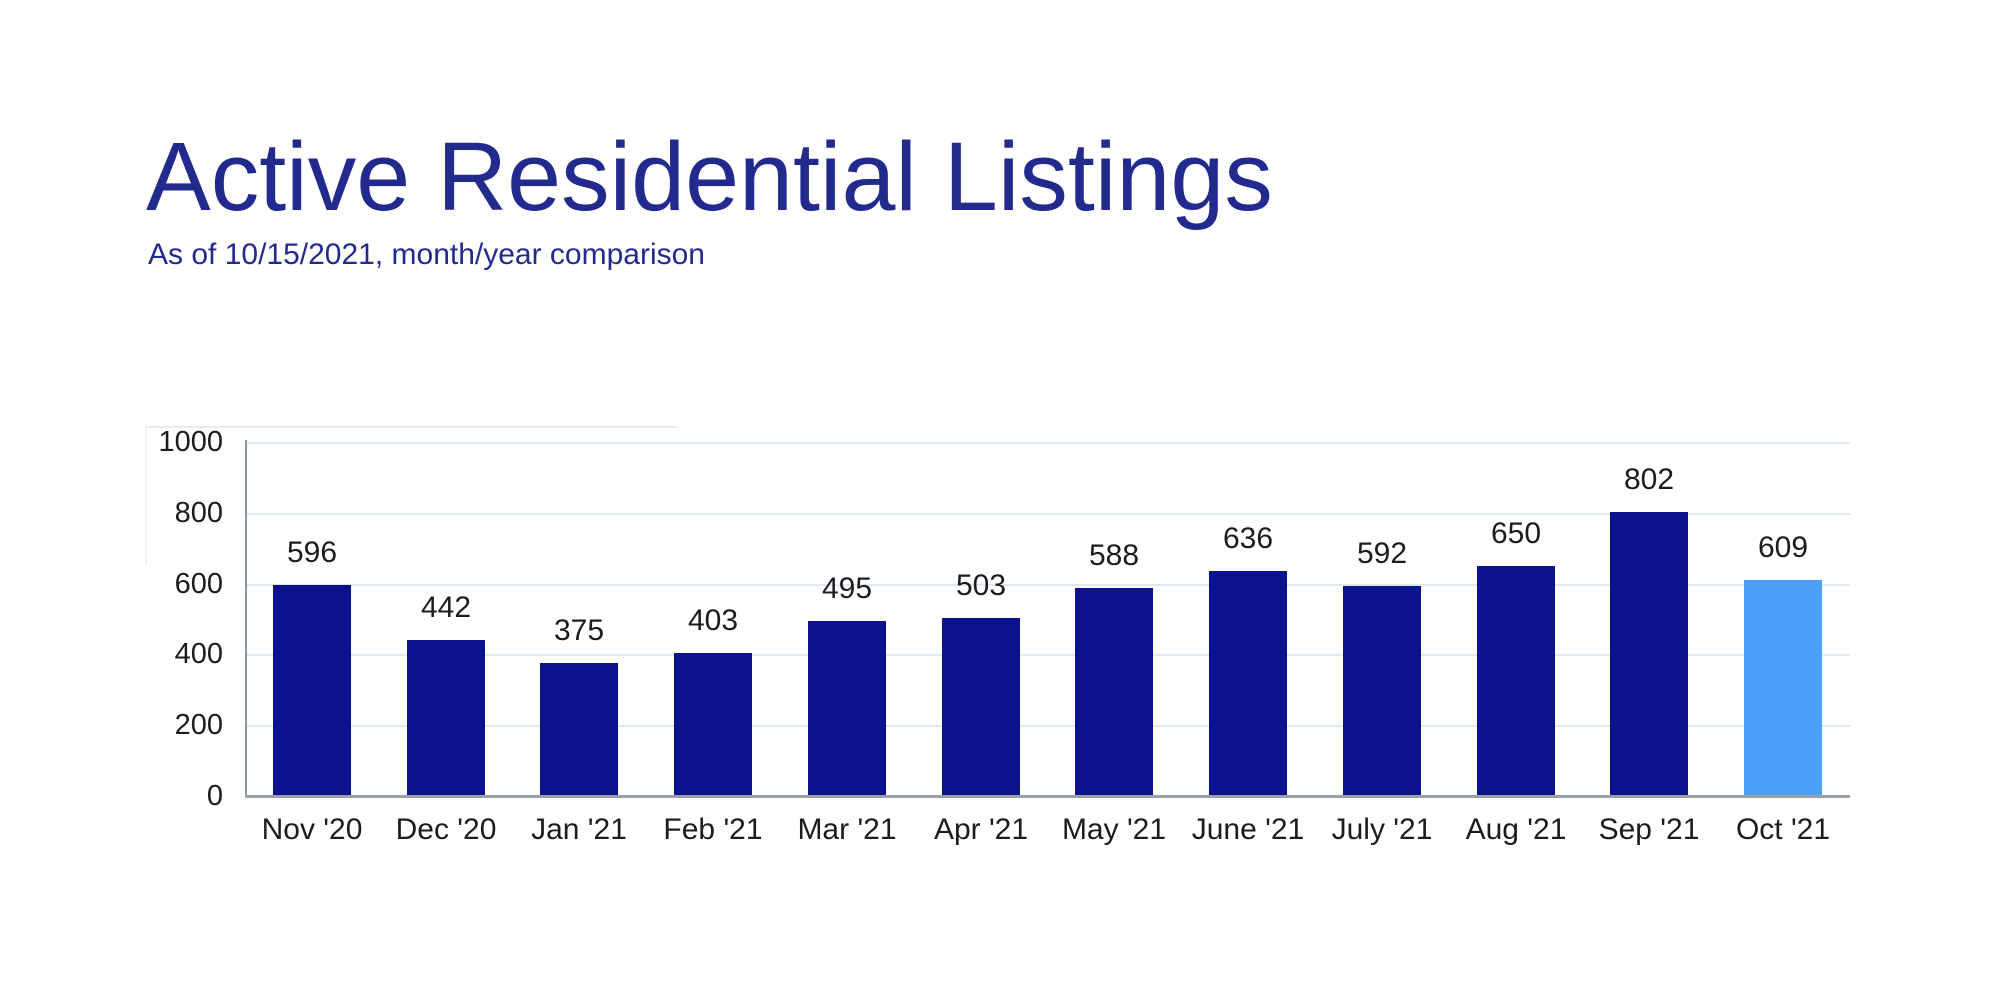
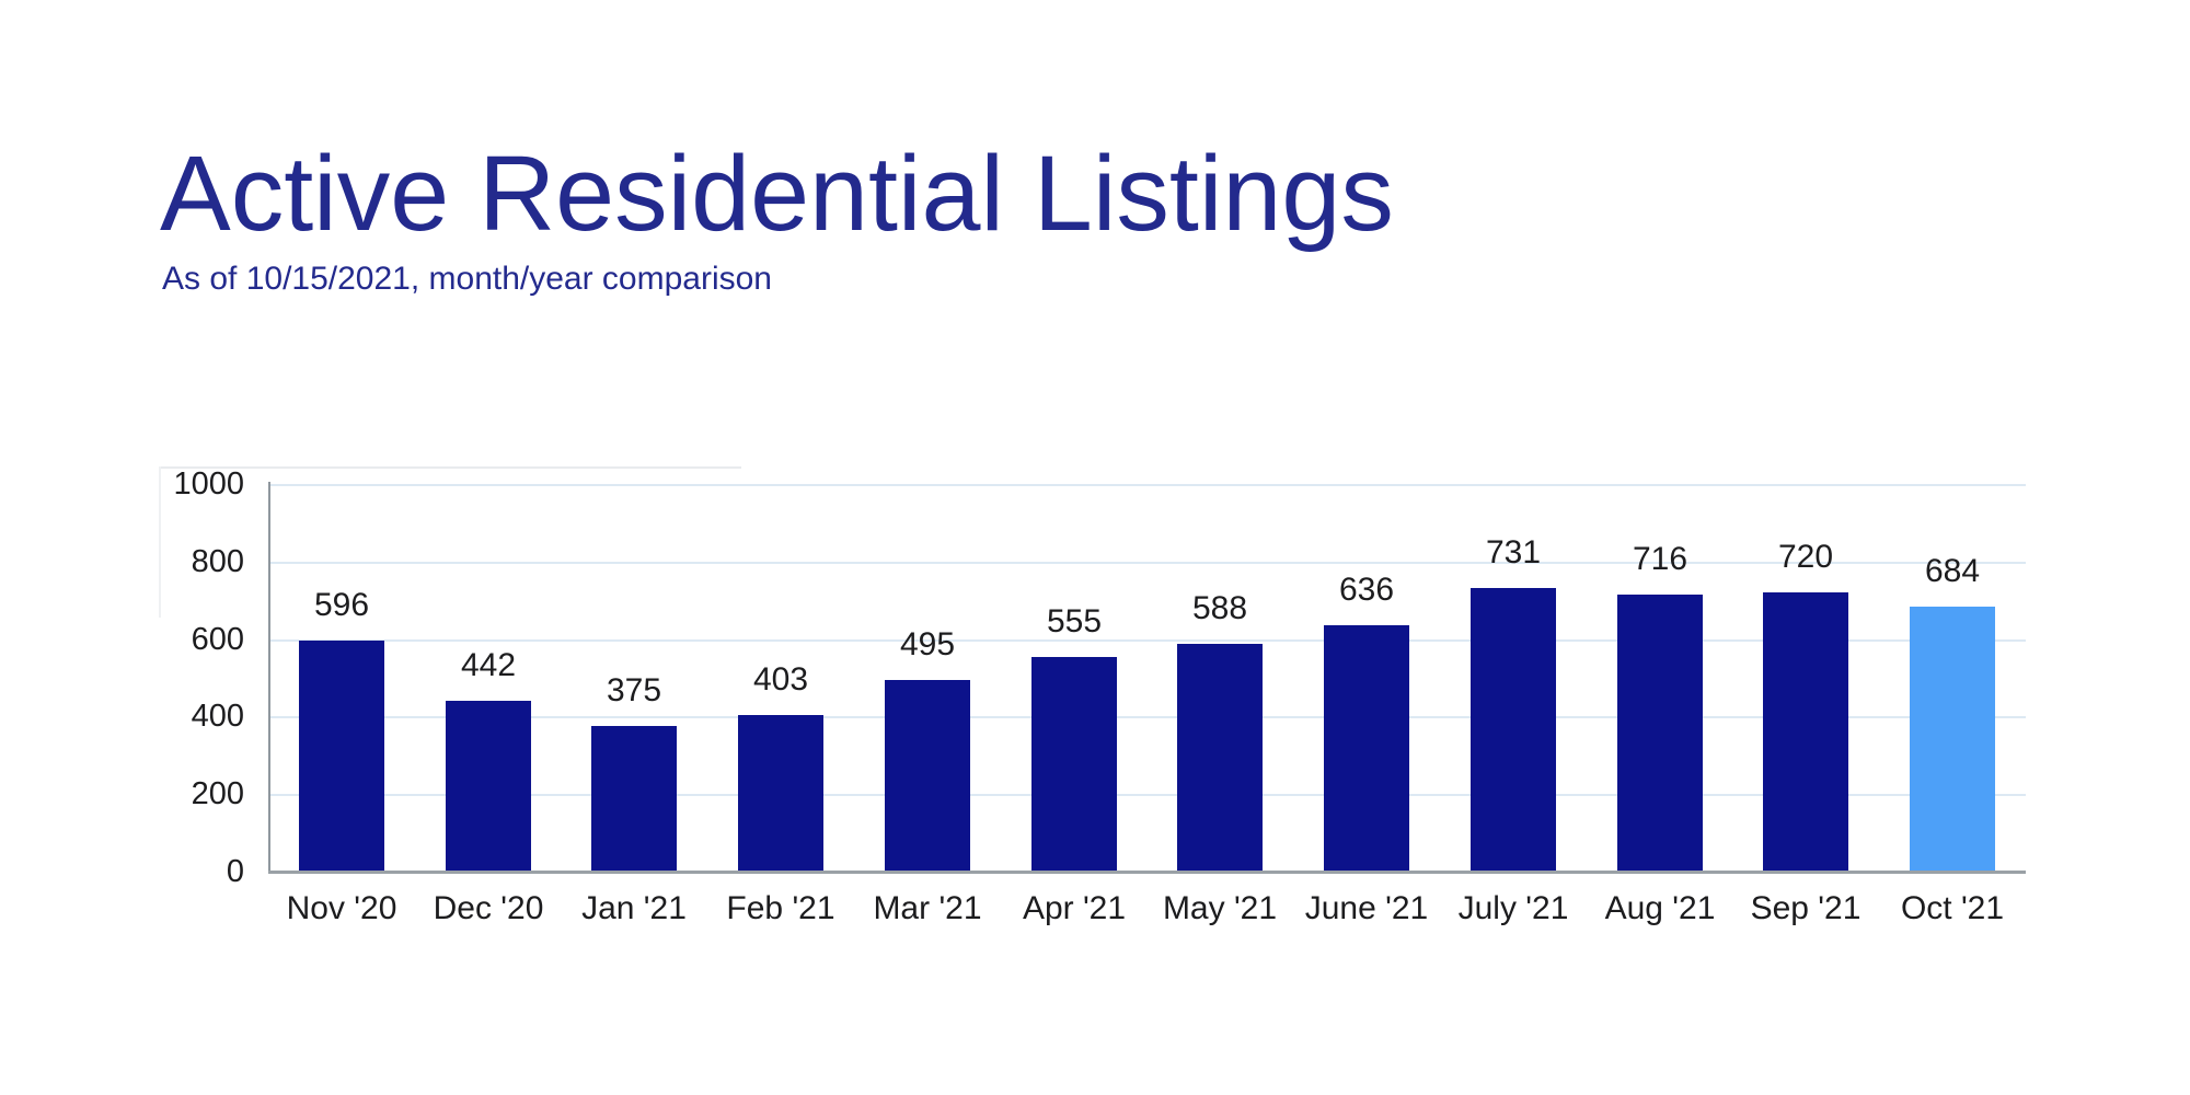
Apr '21: 503 -> 555
July '21: 592 -> 731
Aug '21: 650 -> 716
Sep '21: 802 -> 720
Oct '21: 609 -> 684
